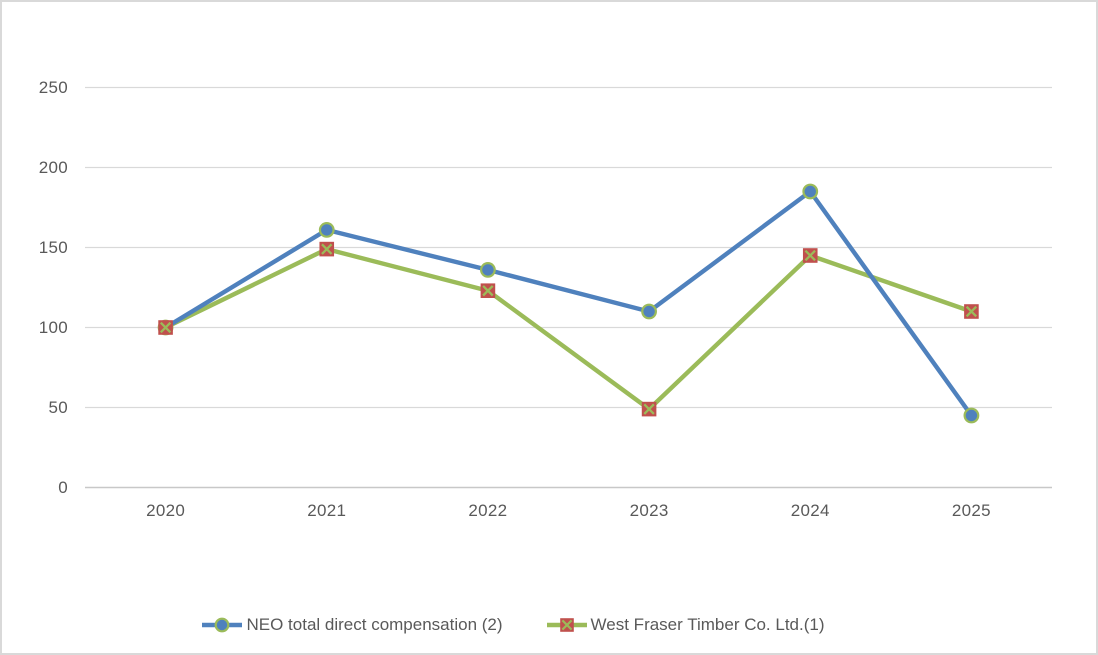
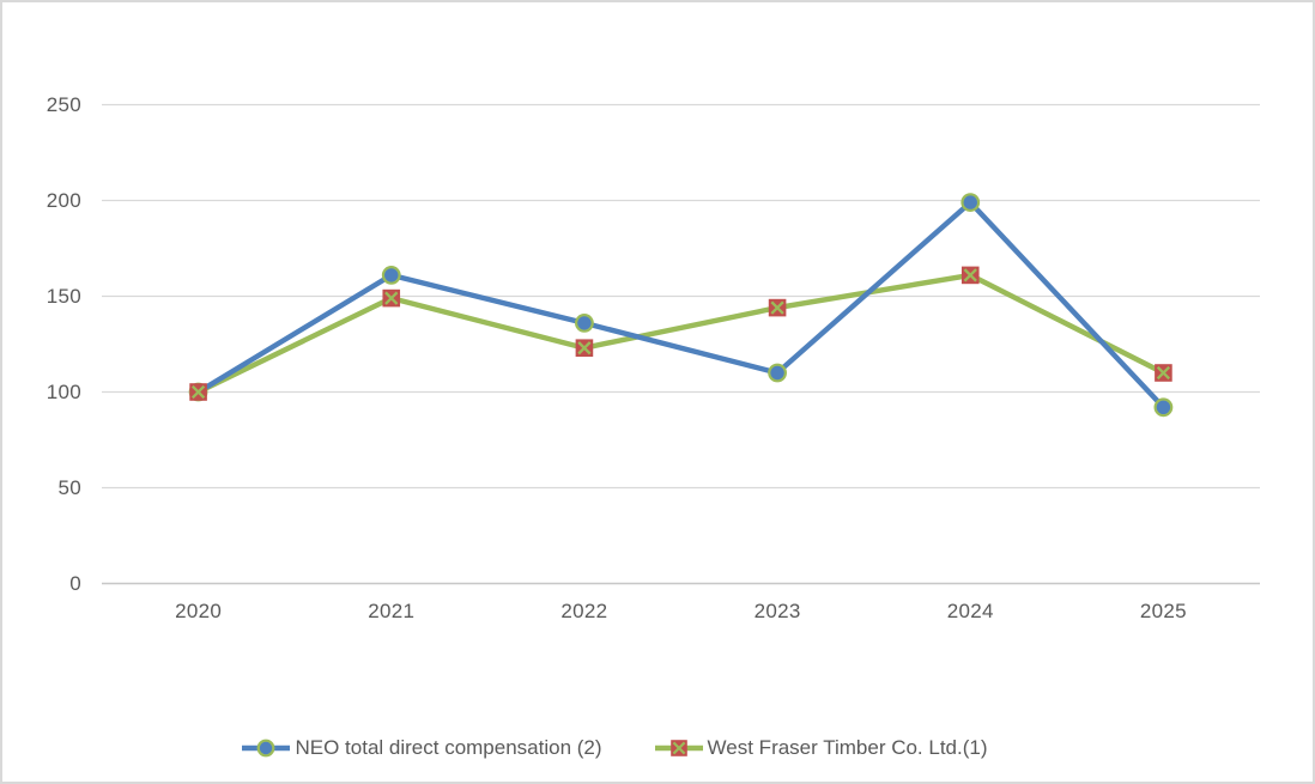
West Fraser Timber Co. Ltd.(1)/2023: 49 -> 144
NEO total direct compensation (2)/2024: 185 -> 199
West Fraser Timber Co. Ltd.(1)/2024: 145 -> 161
NEO total direct compensation (2)/2025: 45 -> 92
